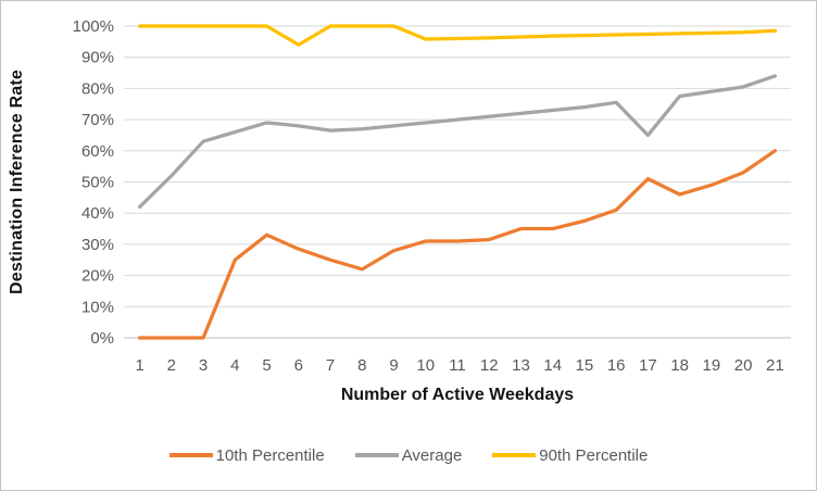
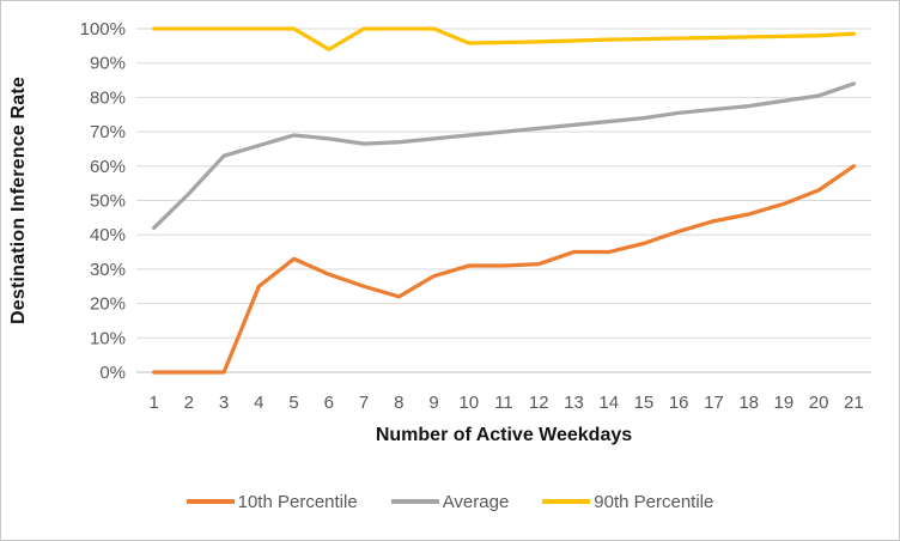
10th Percentile/17: 51% -> 44%
Average/17: 65% -> 76%
